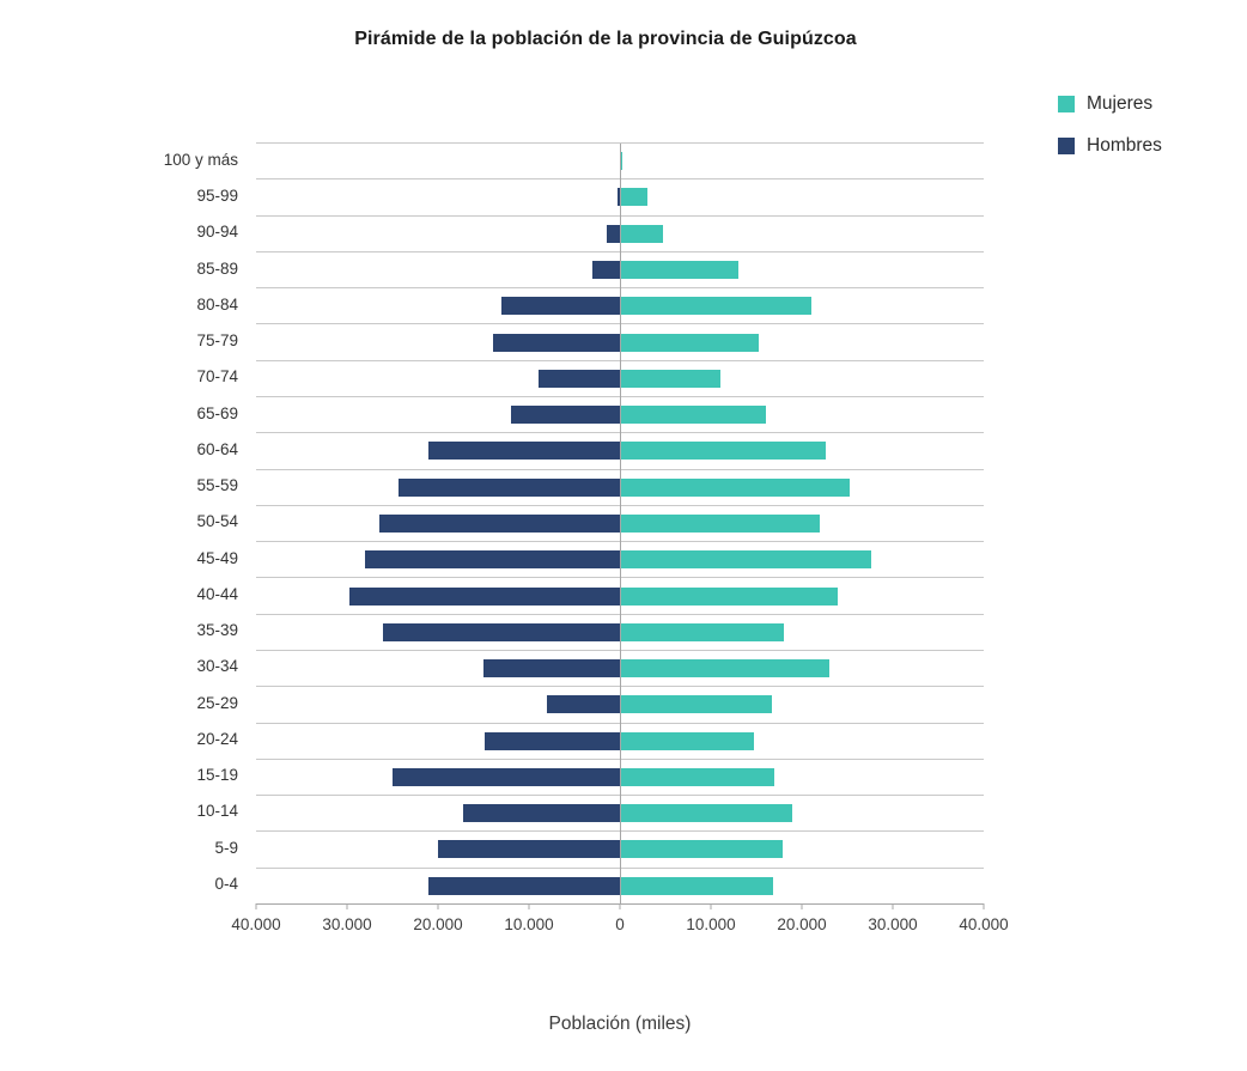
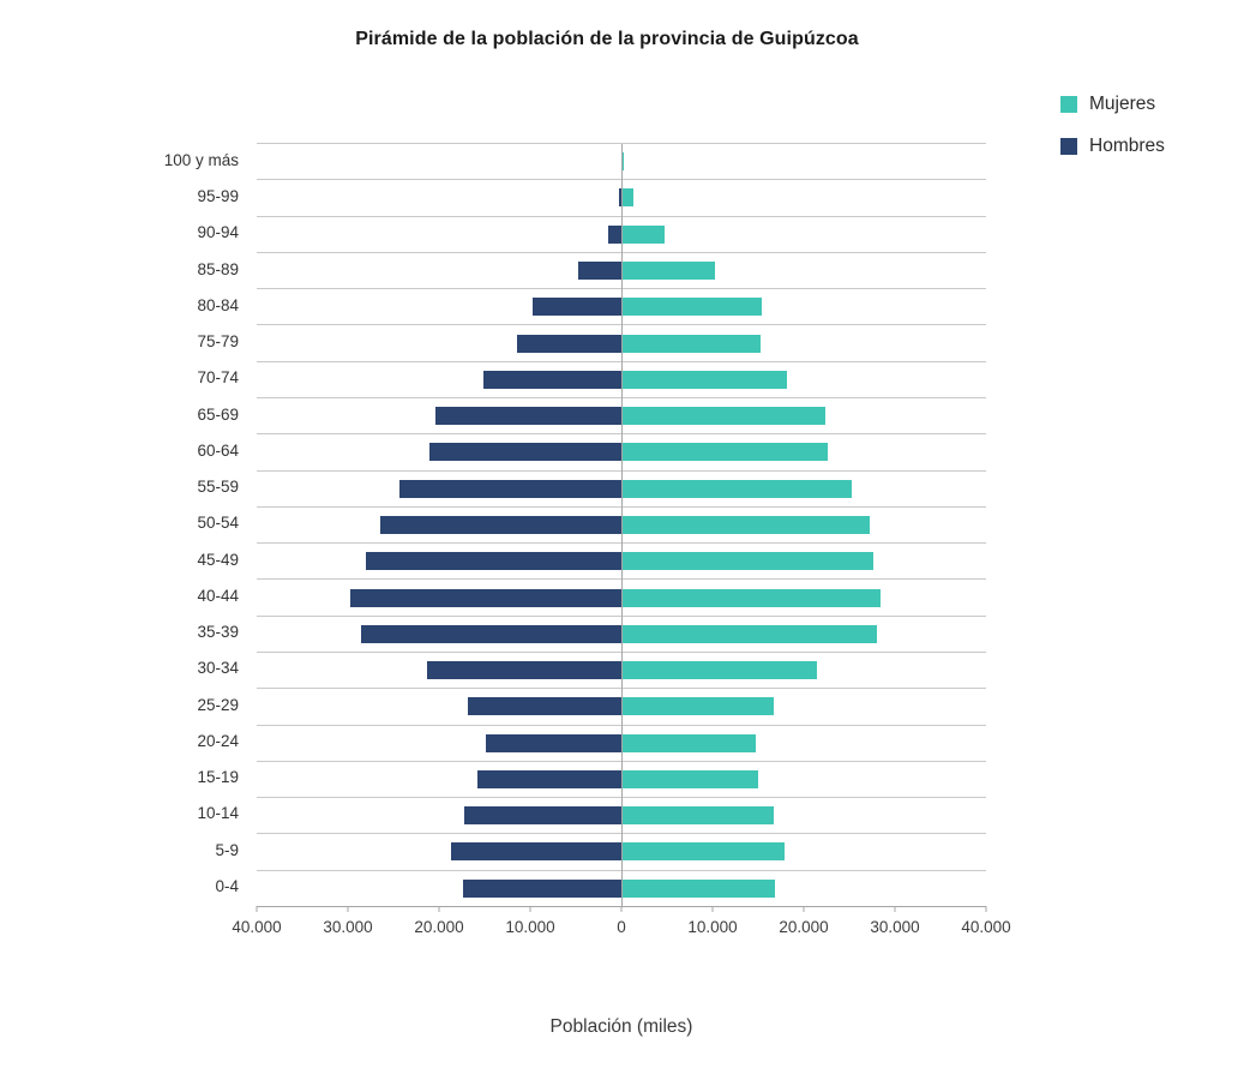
Mujeres/95-99: 3000 -> 1000
Mujeres/85-89: 13000 -> 10000
Hombres/85-89: 3000 -> 5000
Mujeres/80-84: 21000 -> 15000
Hombres/80-84: 13000 -> 10000
Hombres/75-79: 14000 -> 11000
Mujeres/70-74: 11000 -> 18000
Hombres/70-74: 9000 -> 15000
Mujeres/65-69: 16000 -> 22000
Hombres/65-69: 12000 -> 20000
Mujeres/50-54: 22000 -> 27000
Mujeres/40-44: 24000 -> 28000
Mujeres/35-39: 18000 -> 28000
Hombres/35-39: 26000 -> 28000
Mujeres/30-34: 23000 -> 21000
Hombres/30-34: 15000 -> 21000
Hombres/25-29: 8000 -> 17000
Mujeres/15-19: 17000 -> 15000
Hombres/15-19: 25000 -> 16000
Mujeres/10-14: 19000 -> 17000
Hombres/5-9: 20000 -> 19000
Hombres/0-4: 21000 -> 17000
